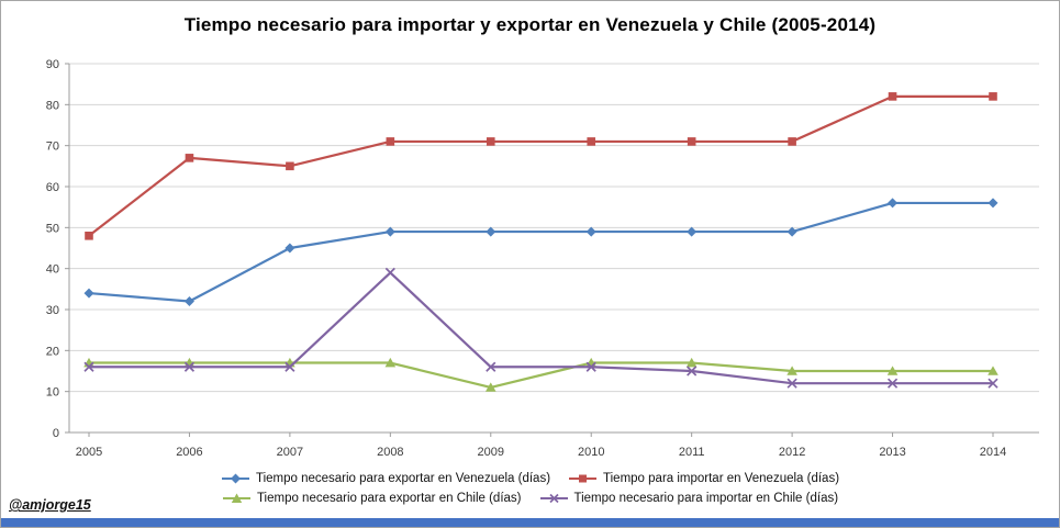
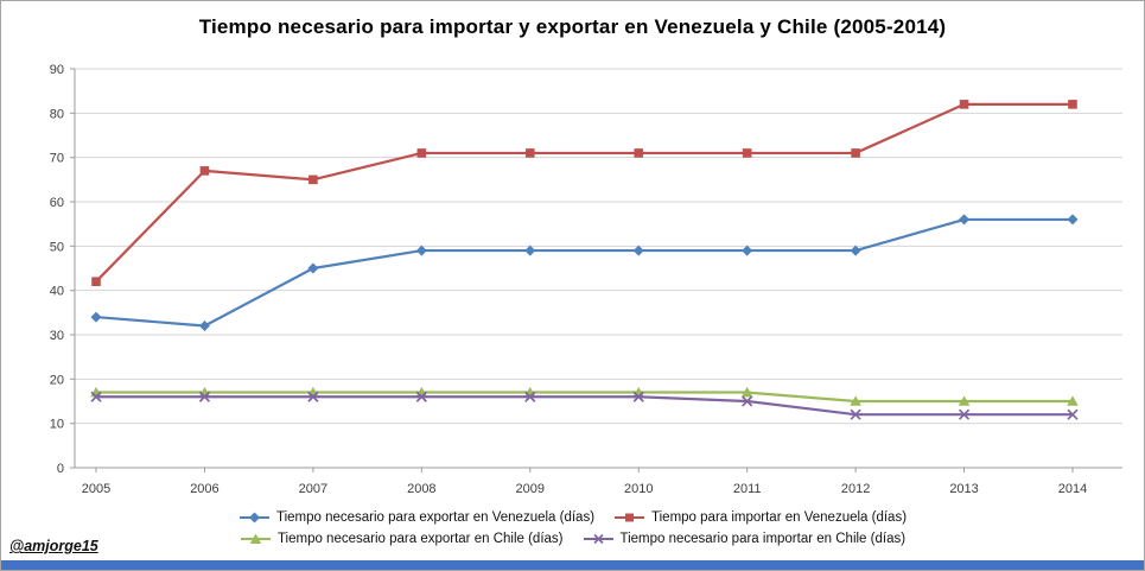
Tiempo para importar en Venezuela (días)/2005: 48 -> 42
Tiempo necesario para importar en Chile (días)/2008: 39 -> 16
Tiempo necesario para exportar en Chile (días)/2009: 11 -> 17
